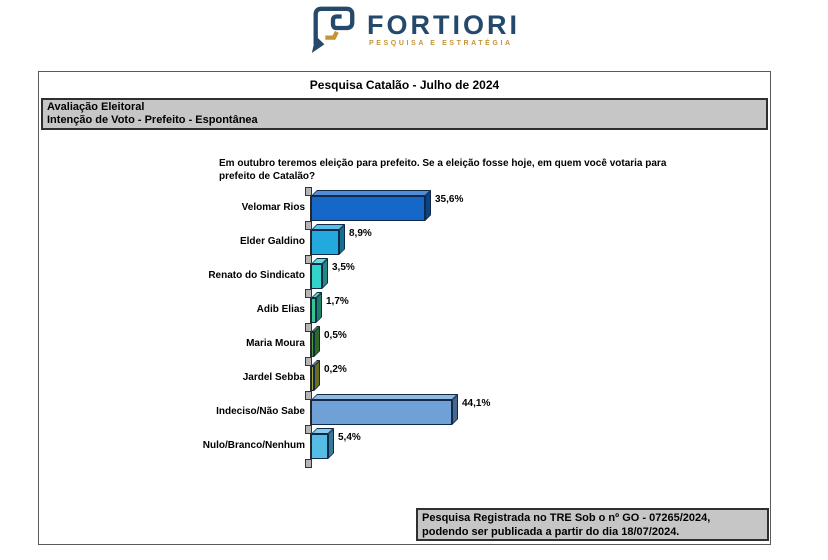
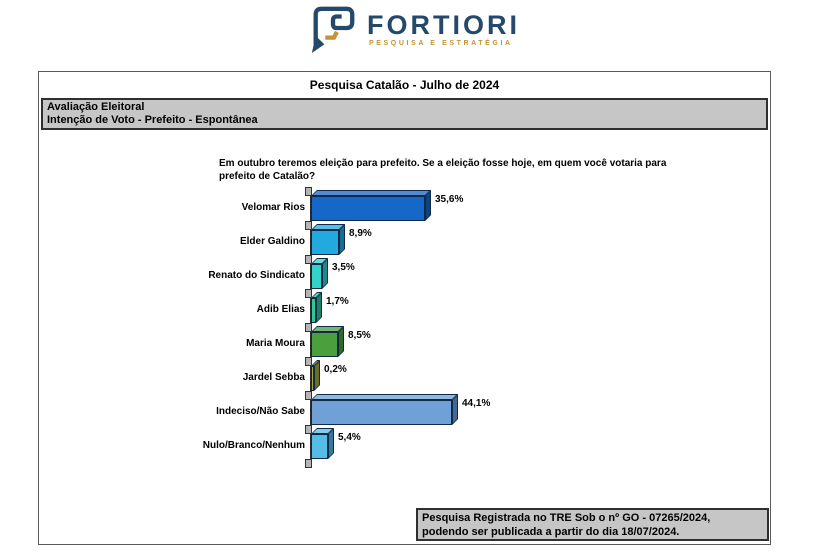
Maria Moura: 0,5% -> 8,5%
